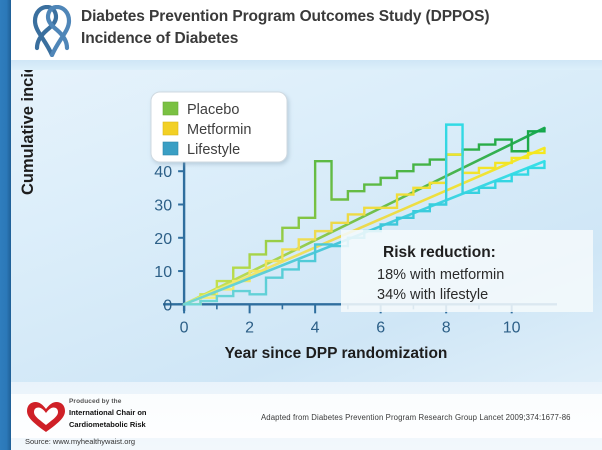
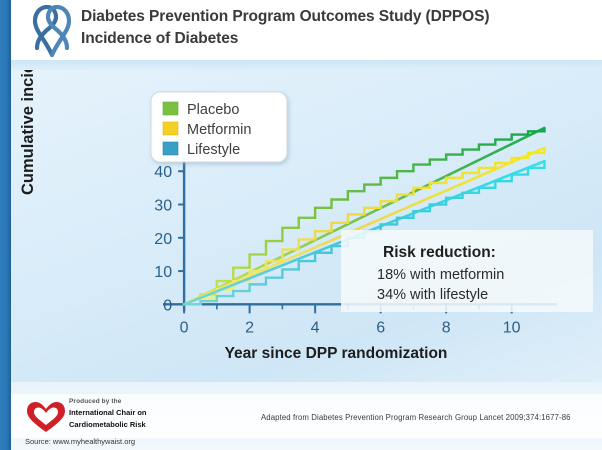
Lifestyle/2: 3 -> 6
Placebo/4: 43 -> 29
Lifestyle/4: 18 -> 16
Metformin/6: 29 -> 31
Metformin/8: 45 -> 38
Lifestyle/8: 54 -> 32
Placebo/10: 46 -> 51
